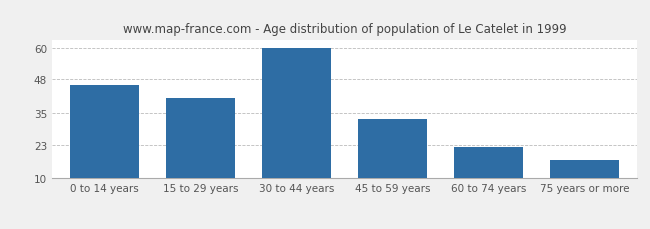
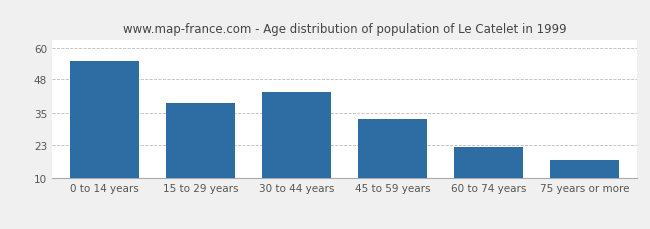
0 to 14 years: 46 -> 55
15 to 29 years: 41 -> 39
30 to 44 years: 60 -> 43
